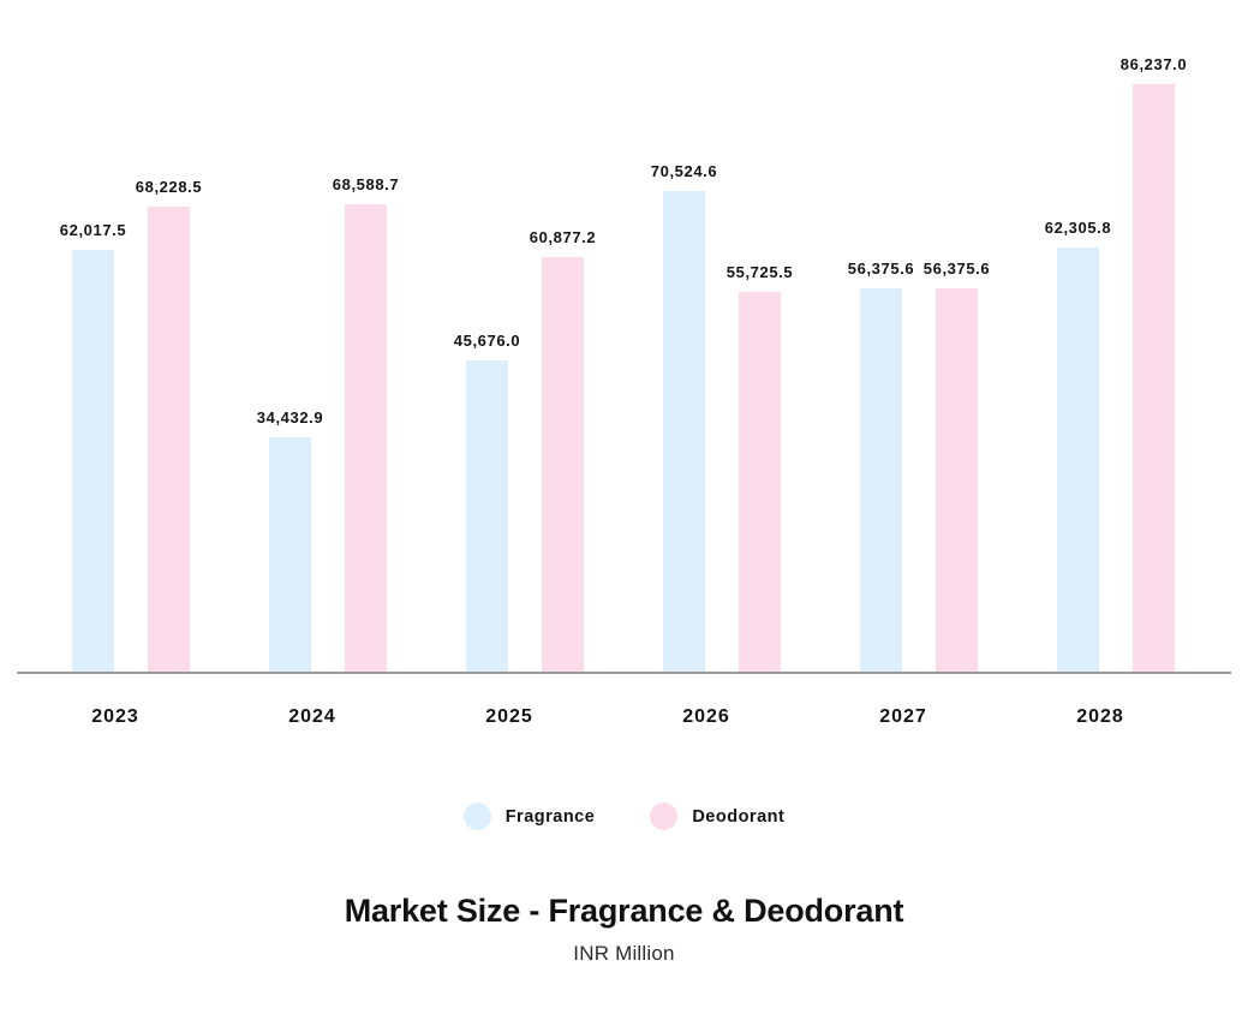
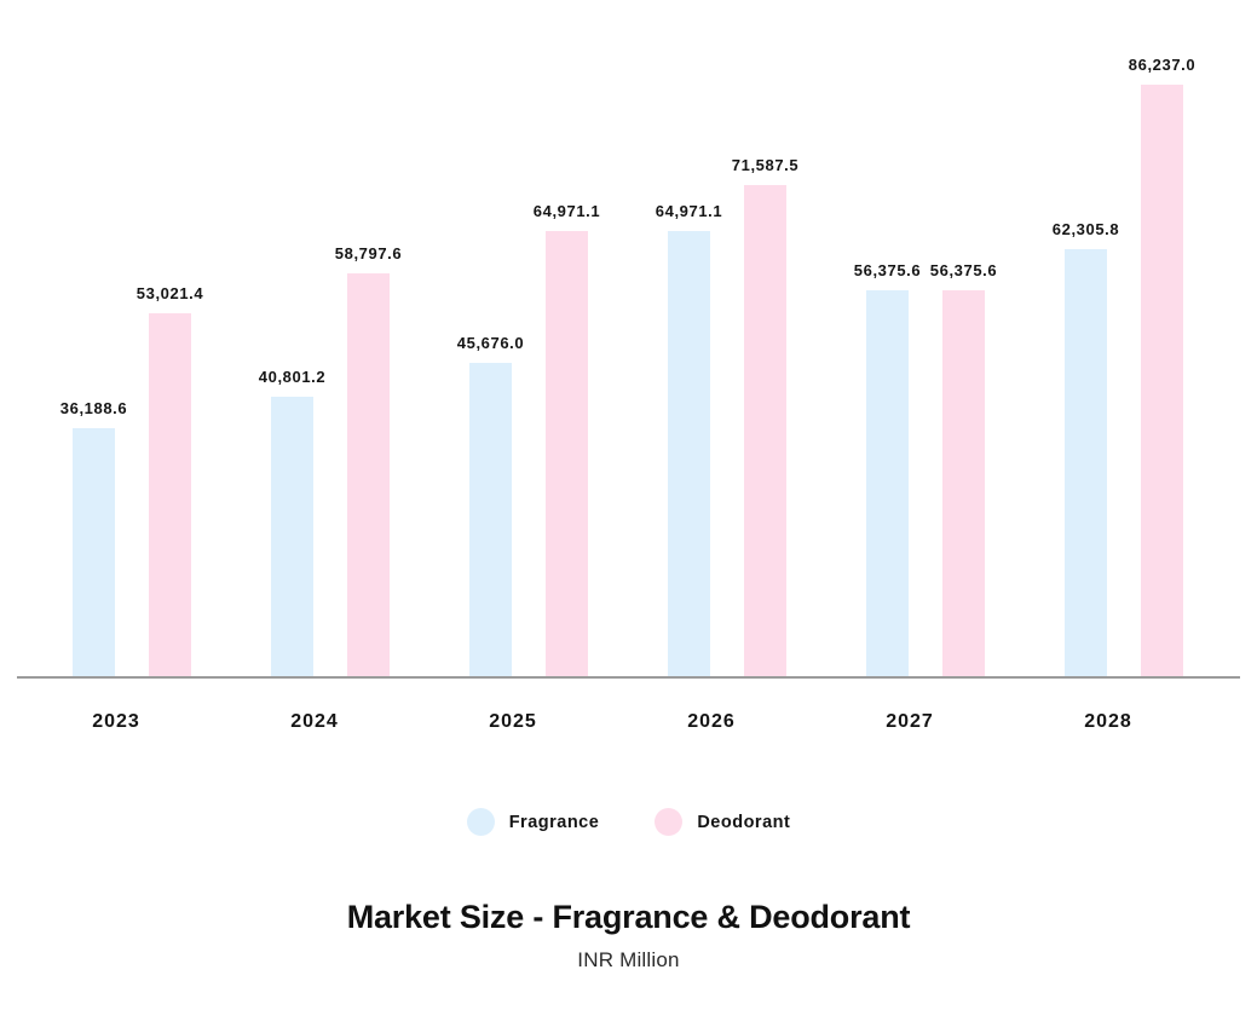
Fragrance/2023: 62,017.5 -> 36,188.6
Deodorant/2023: 68,228.5 -> 53,021.4
Fragrance/2024: 34,432.9 -> 40,801.2
Deodorant/2024: 68,588.7 -> 58,797.6
Deodorant/2025: 60,877.2 -> 64,971.1
Fragrance/2026: 70,524.6 -> 64,971.1
Deodorant/2026: 55,725.5 -> 71,587.5
